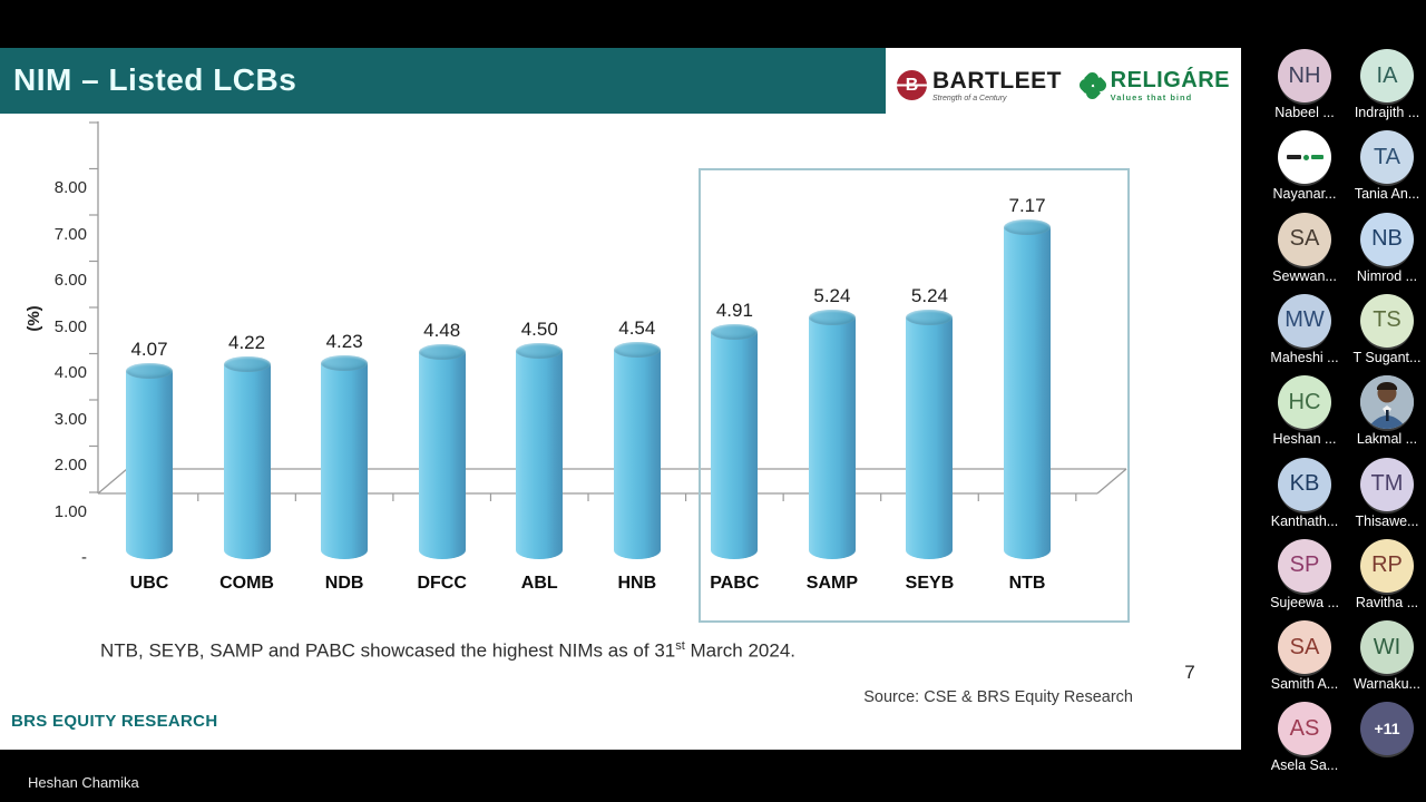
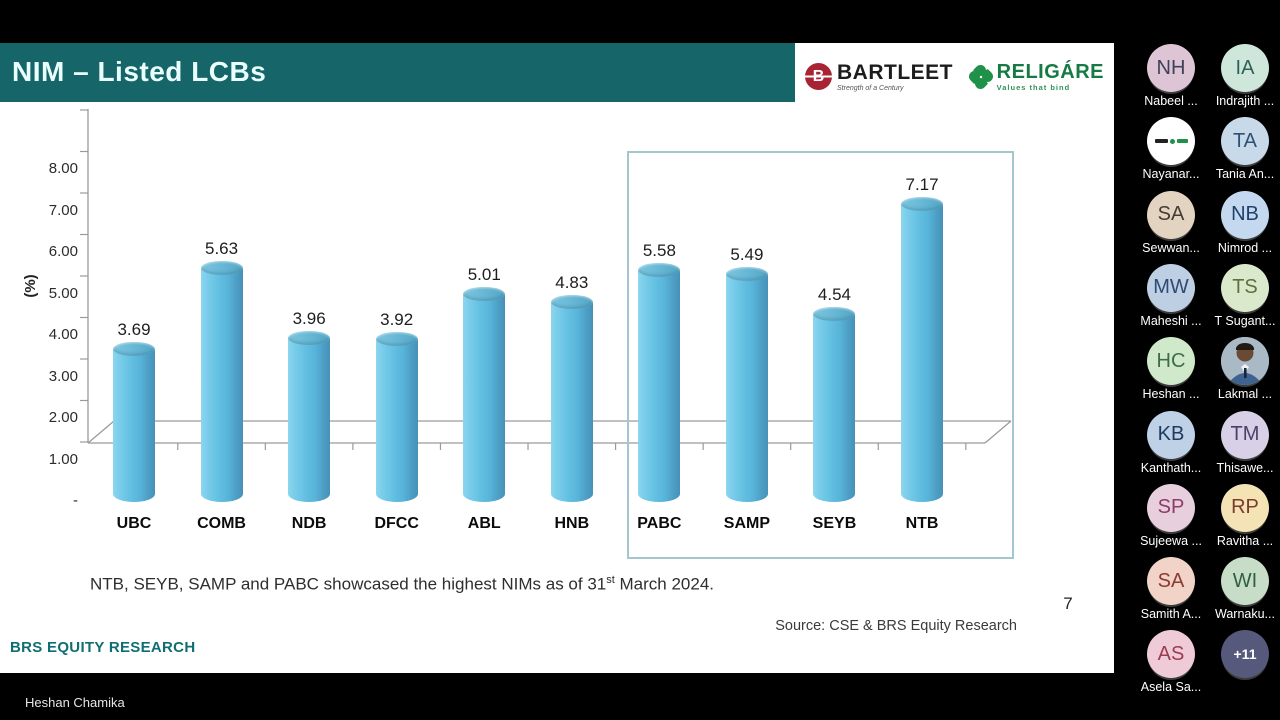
UBC: 4.07 -> 3.69
COMB: 4.22 -> 5.63
NDB: 4.23 -> 3.96
DFCC: 4.48 -> 3.92
ABL: 4.50 -> 5.01
HNB: 4.54 -> 4.83
PABC: 4.91 -> 5.58
SAMP: 5.24 -> 5.49
SEYB: 5.24 -> 4.54
